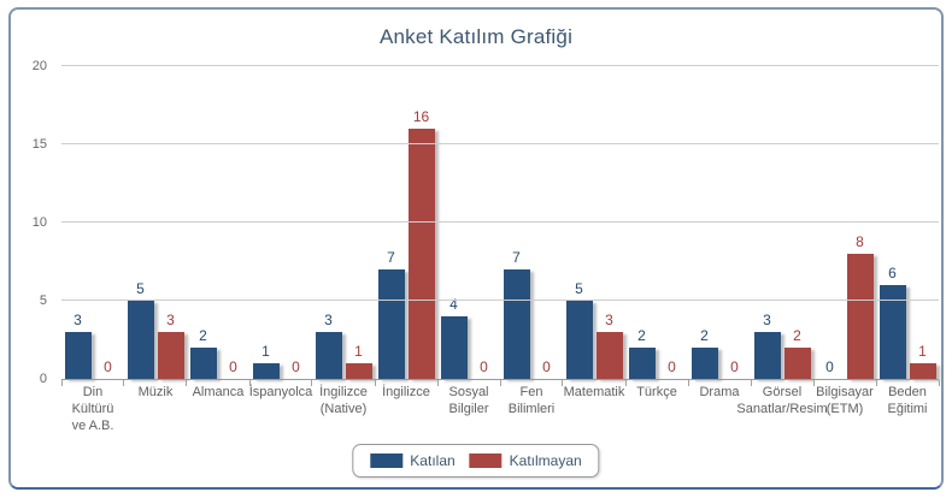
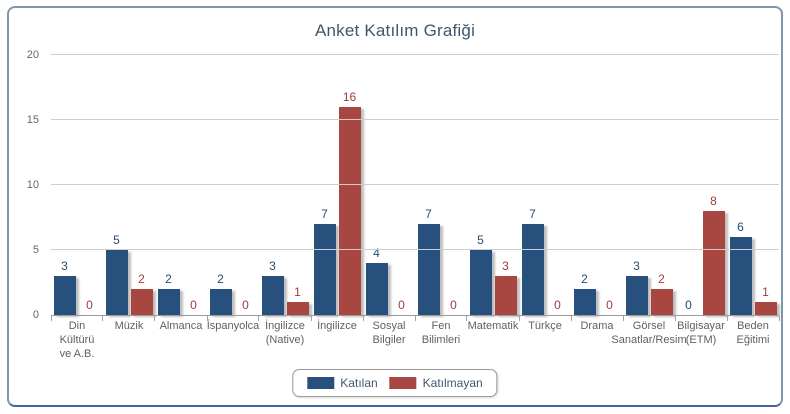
Katılmayan/Müzik: 3 -> 2
Katılan/İspanyolca: 1 -> 2
Katılan/Türkçe: 2 -> 7
